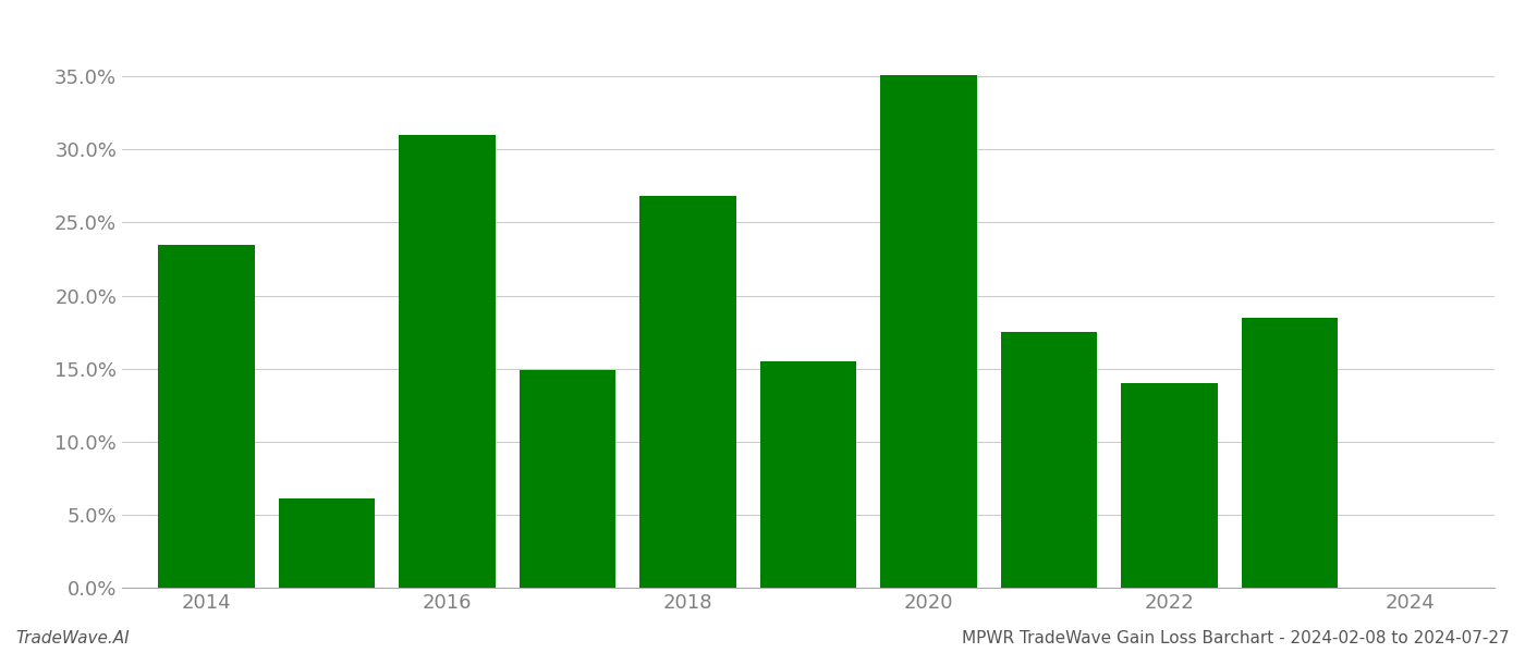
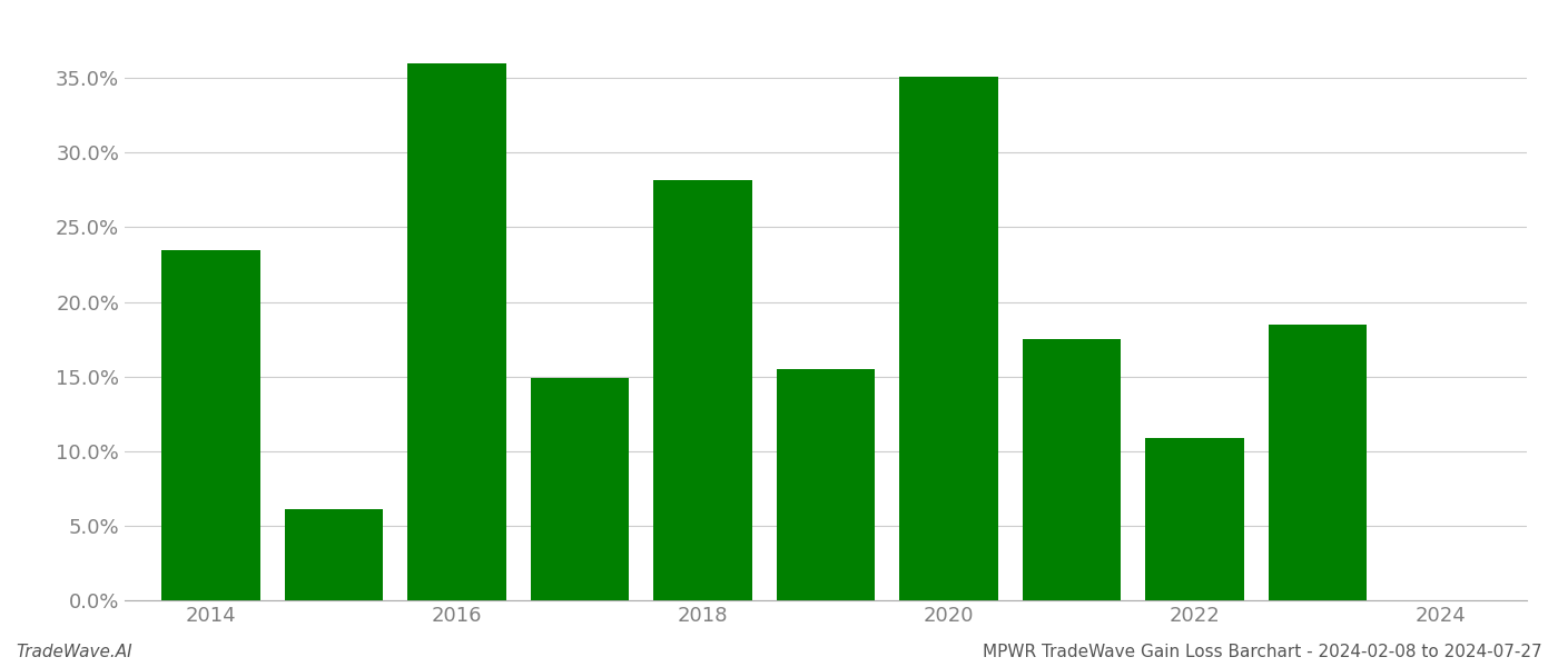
2016: 31.0% -> 36.0%
2018: 26.8% -> 28.2%
2022: 14.0% -> 10.9%
